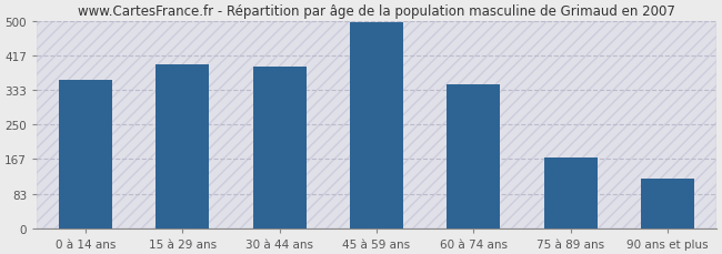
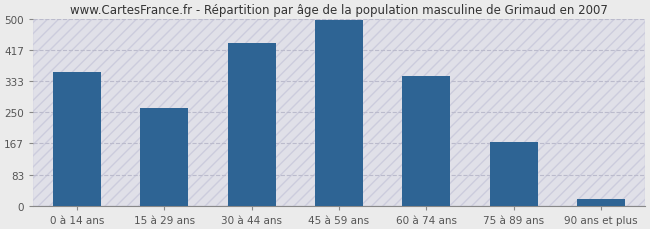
15 à 29 ans: 395 -> 262
30 à 44 ans: 390 -> 435
90 ans et plus: 120 -> 17
